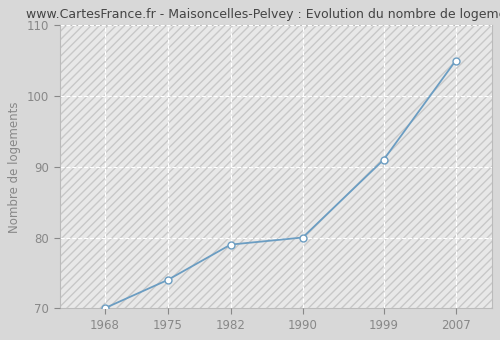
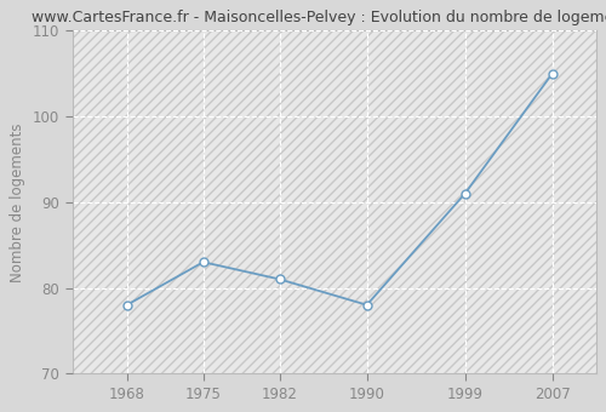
1968: 70 -> 78
1975: 74 -> 83
1982: 79 -> 81
1990: 80 -> 78
